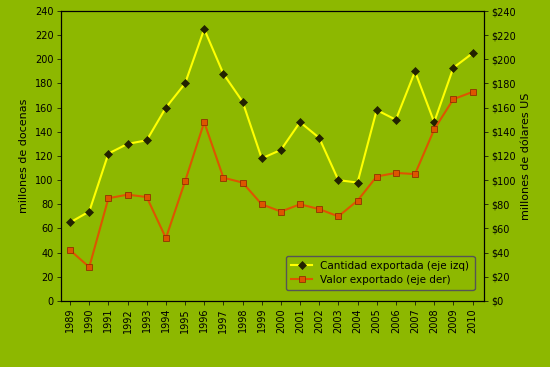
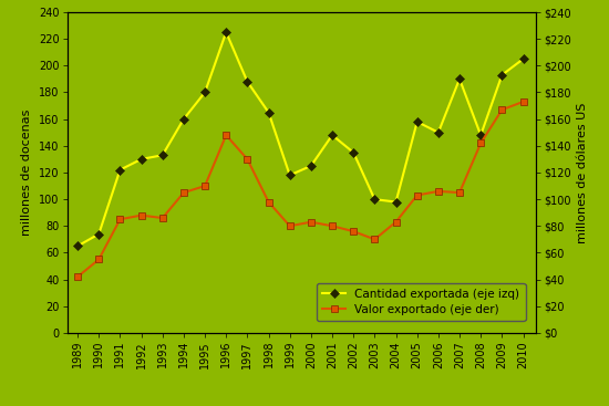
Valor exportado (eje der)/1990: $28 -> $55
Valor exportado (eje der)/1994: $52 -> $105
Valor exportado (eje der)/1995: $99 -> $110
Valor exportado (eje der)/1997: $102 -> $130
Valor exportado (eje der)/2000: $74 -> $83
